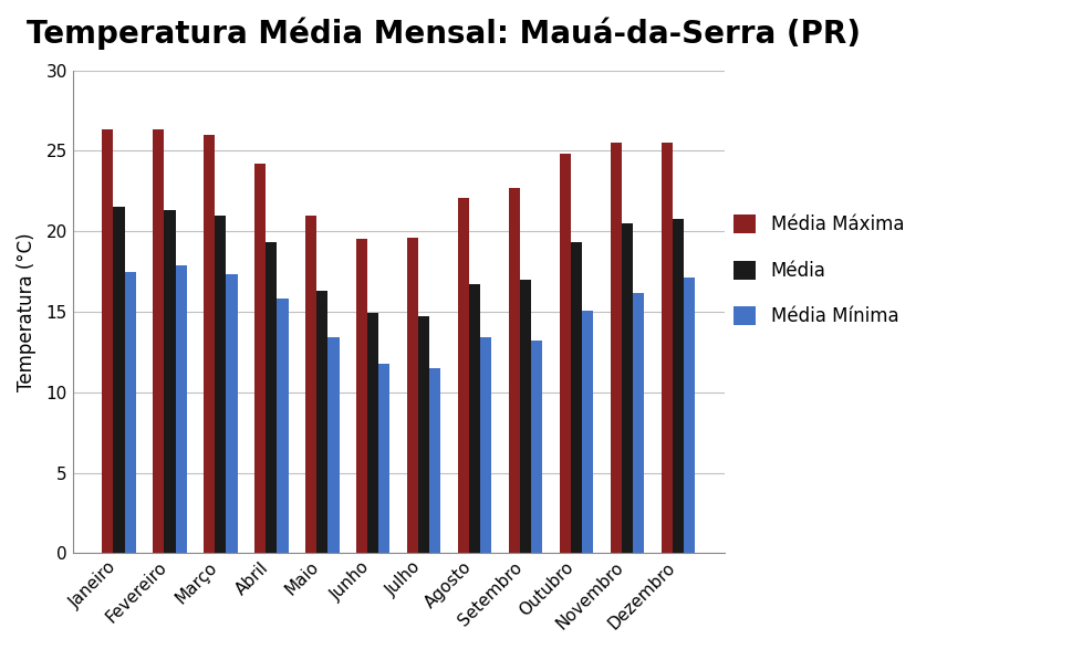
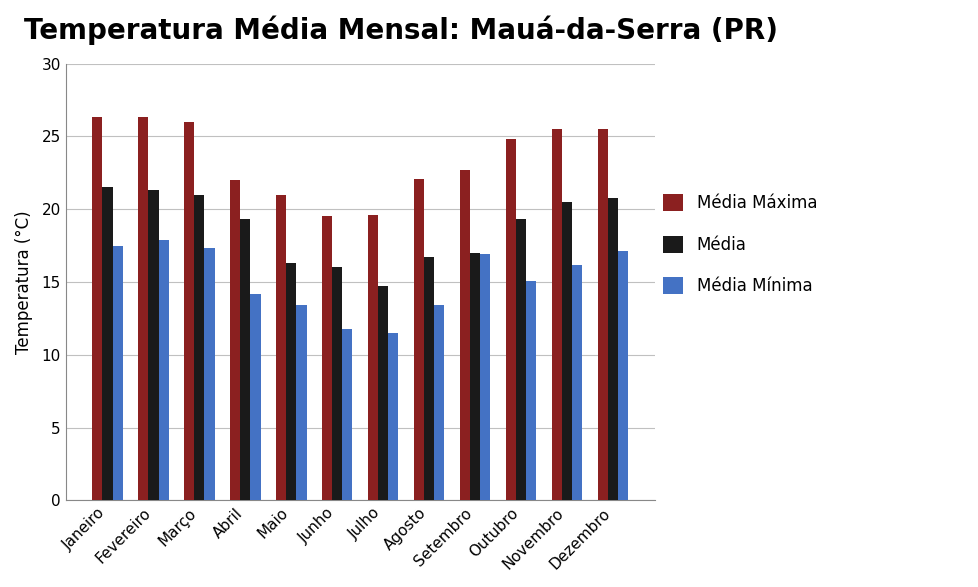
Média Máxima/Abril: 24.2 -> 22.0
Média Mínima/Abril: 15.8 -> 14.2
Média/Junho: 14.9 -> 16.0
Média Mínima/Setembro: 13.2 -> 16.9
